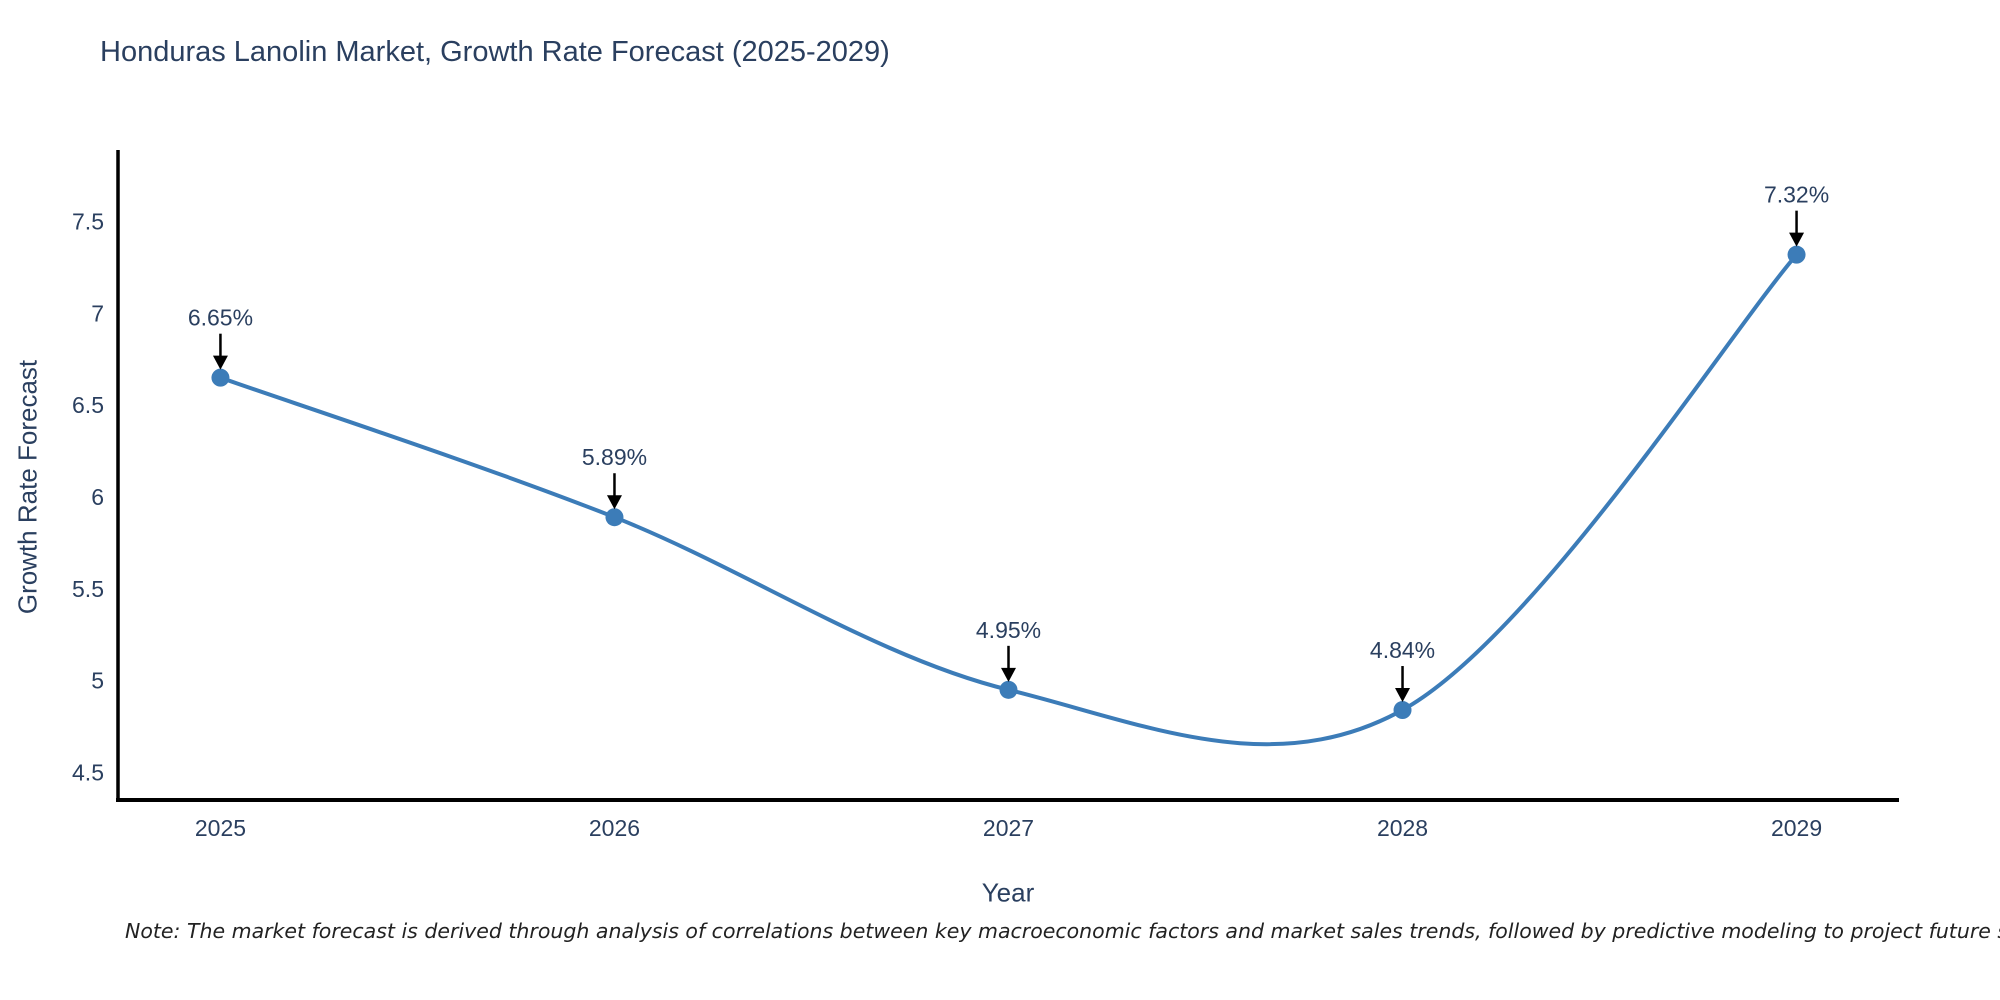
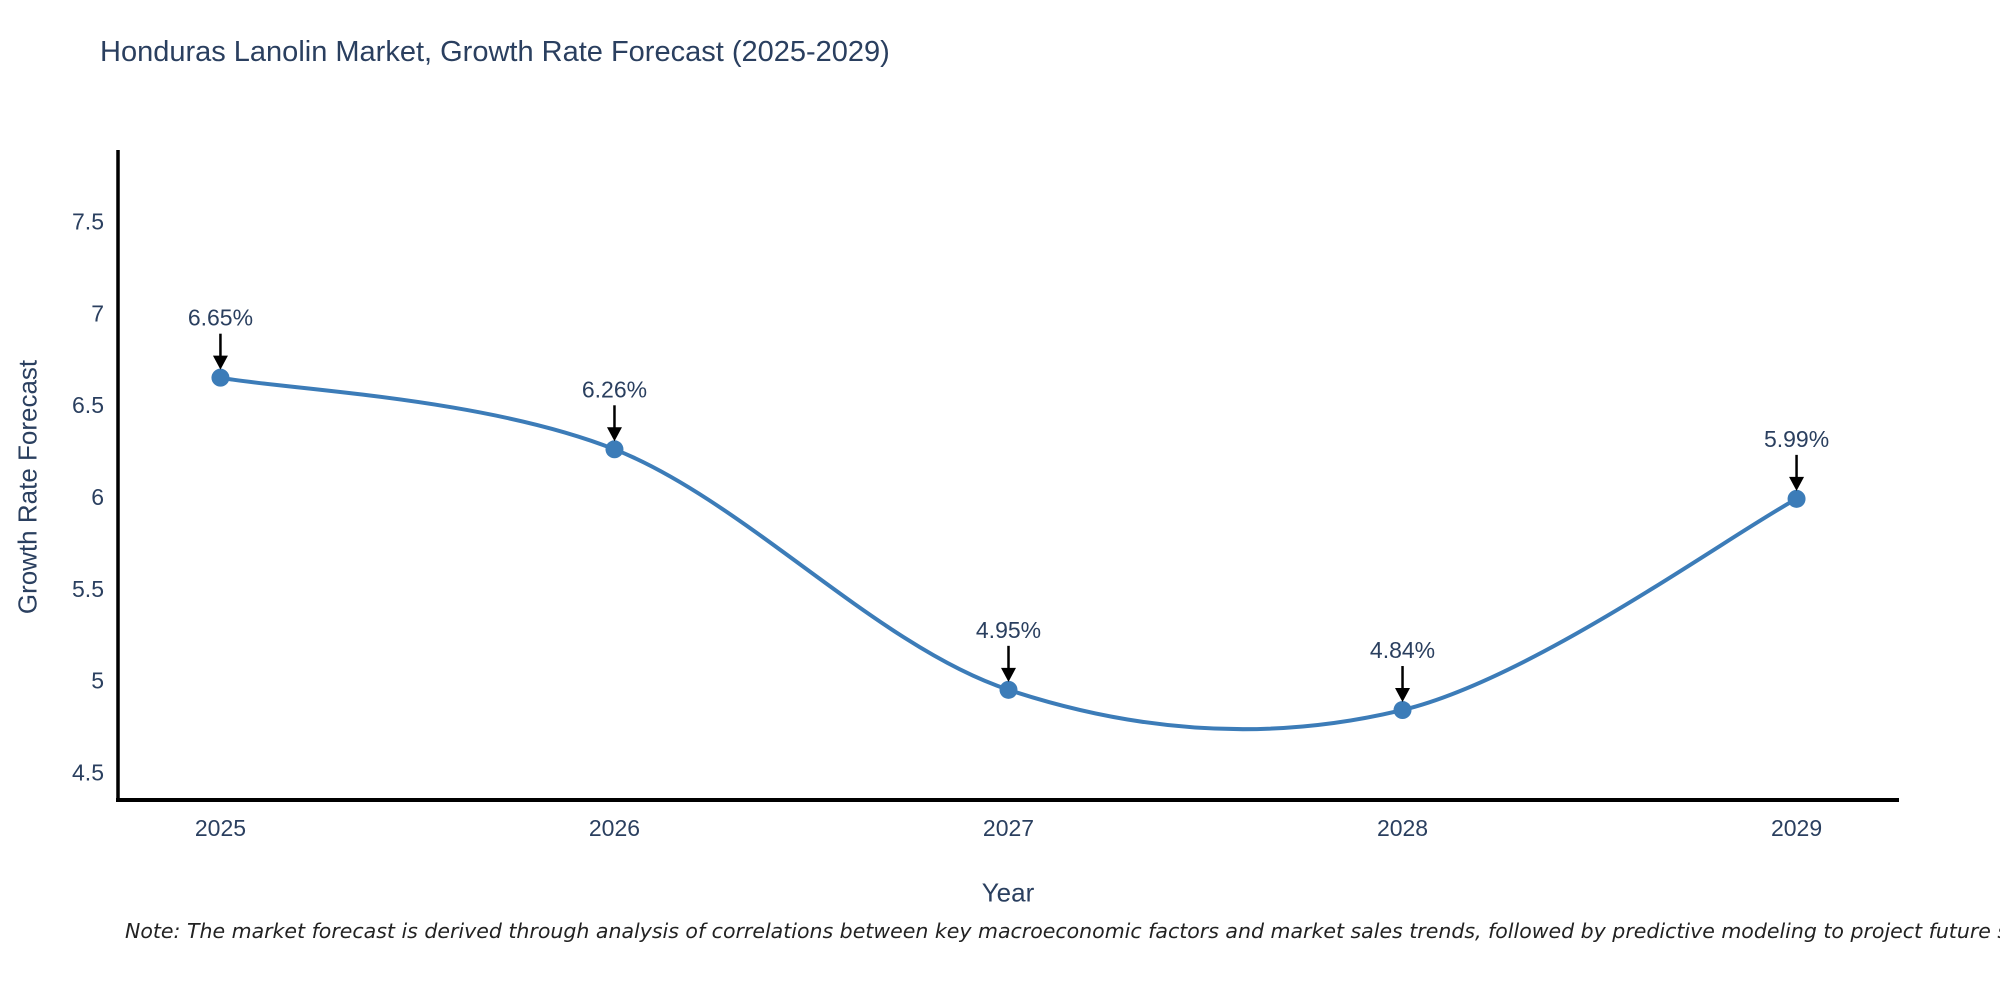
2026: 5.89% -> 6.26%
2029: 7.32% -> 5.99%
